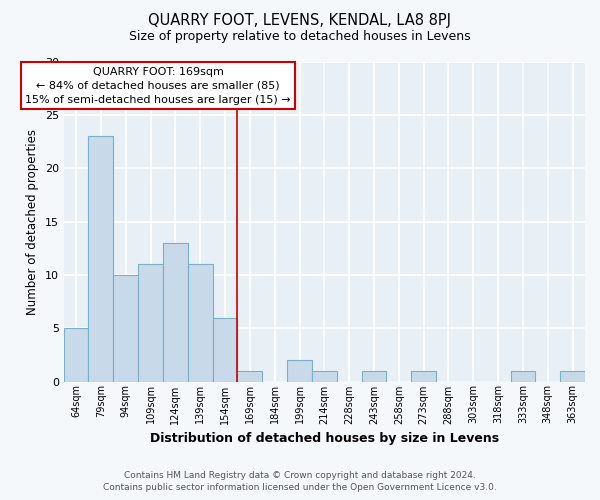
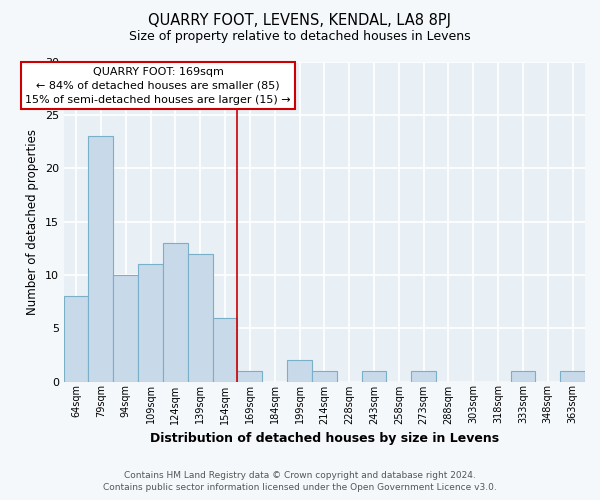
64sqm: 5 -> 8
139sqm: 11 -> 12
